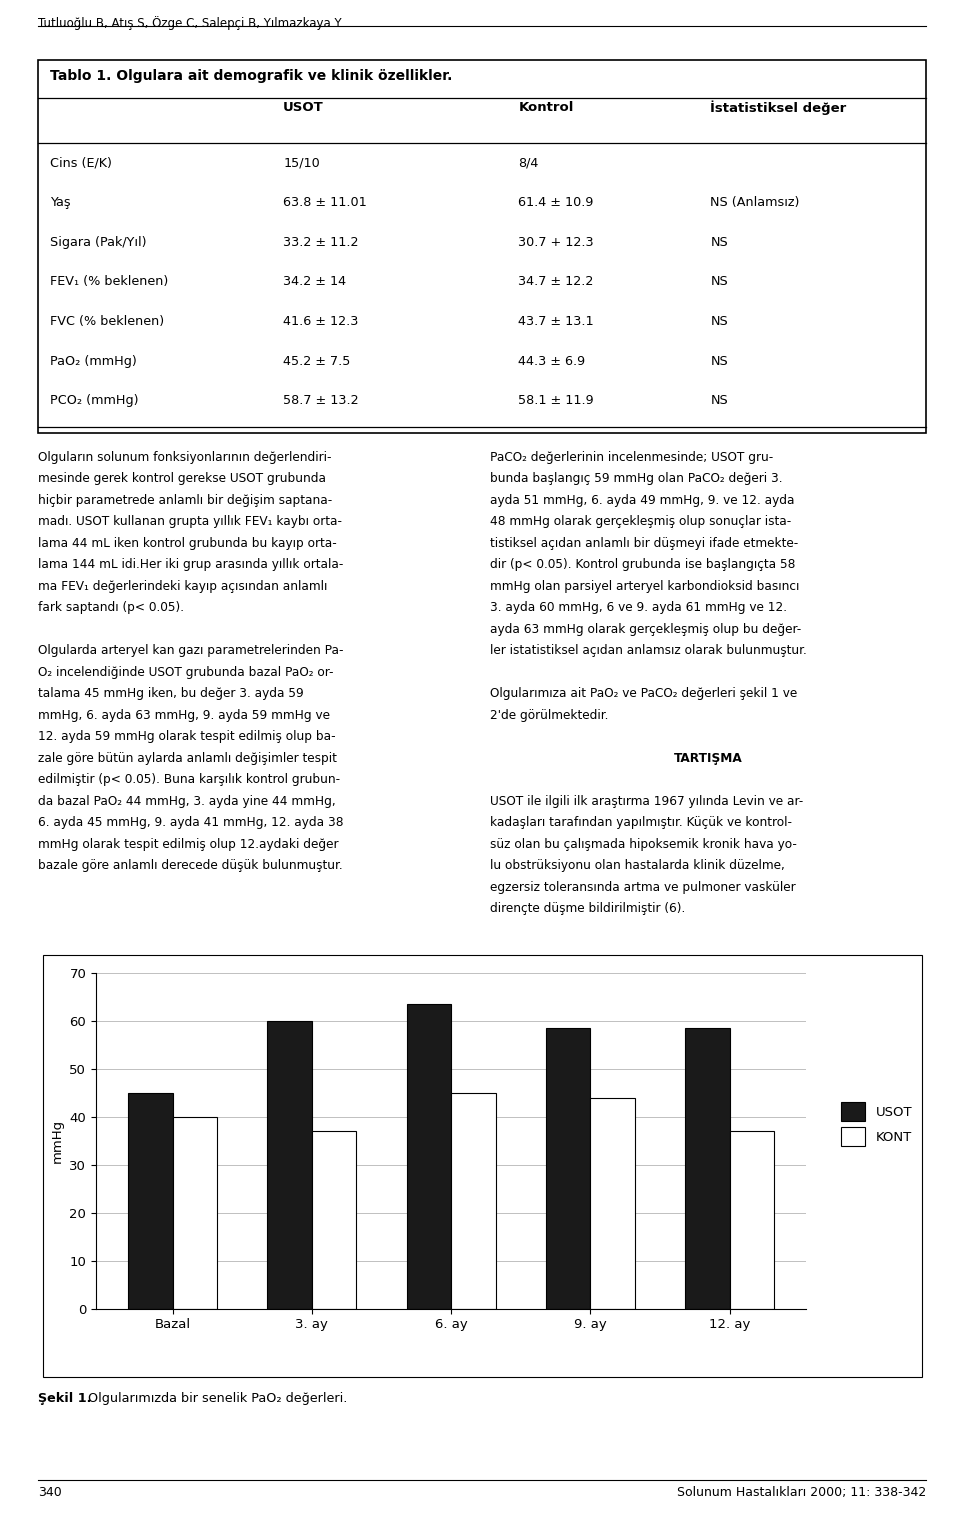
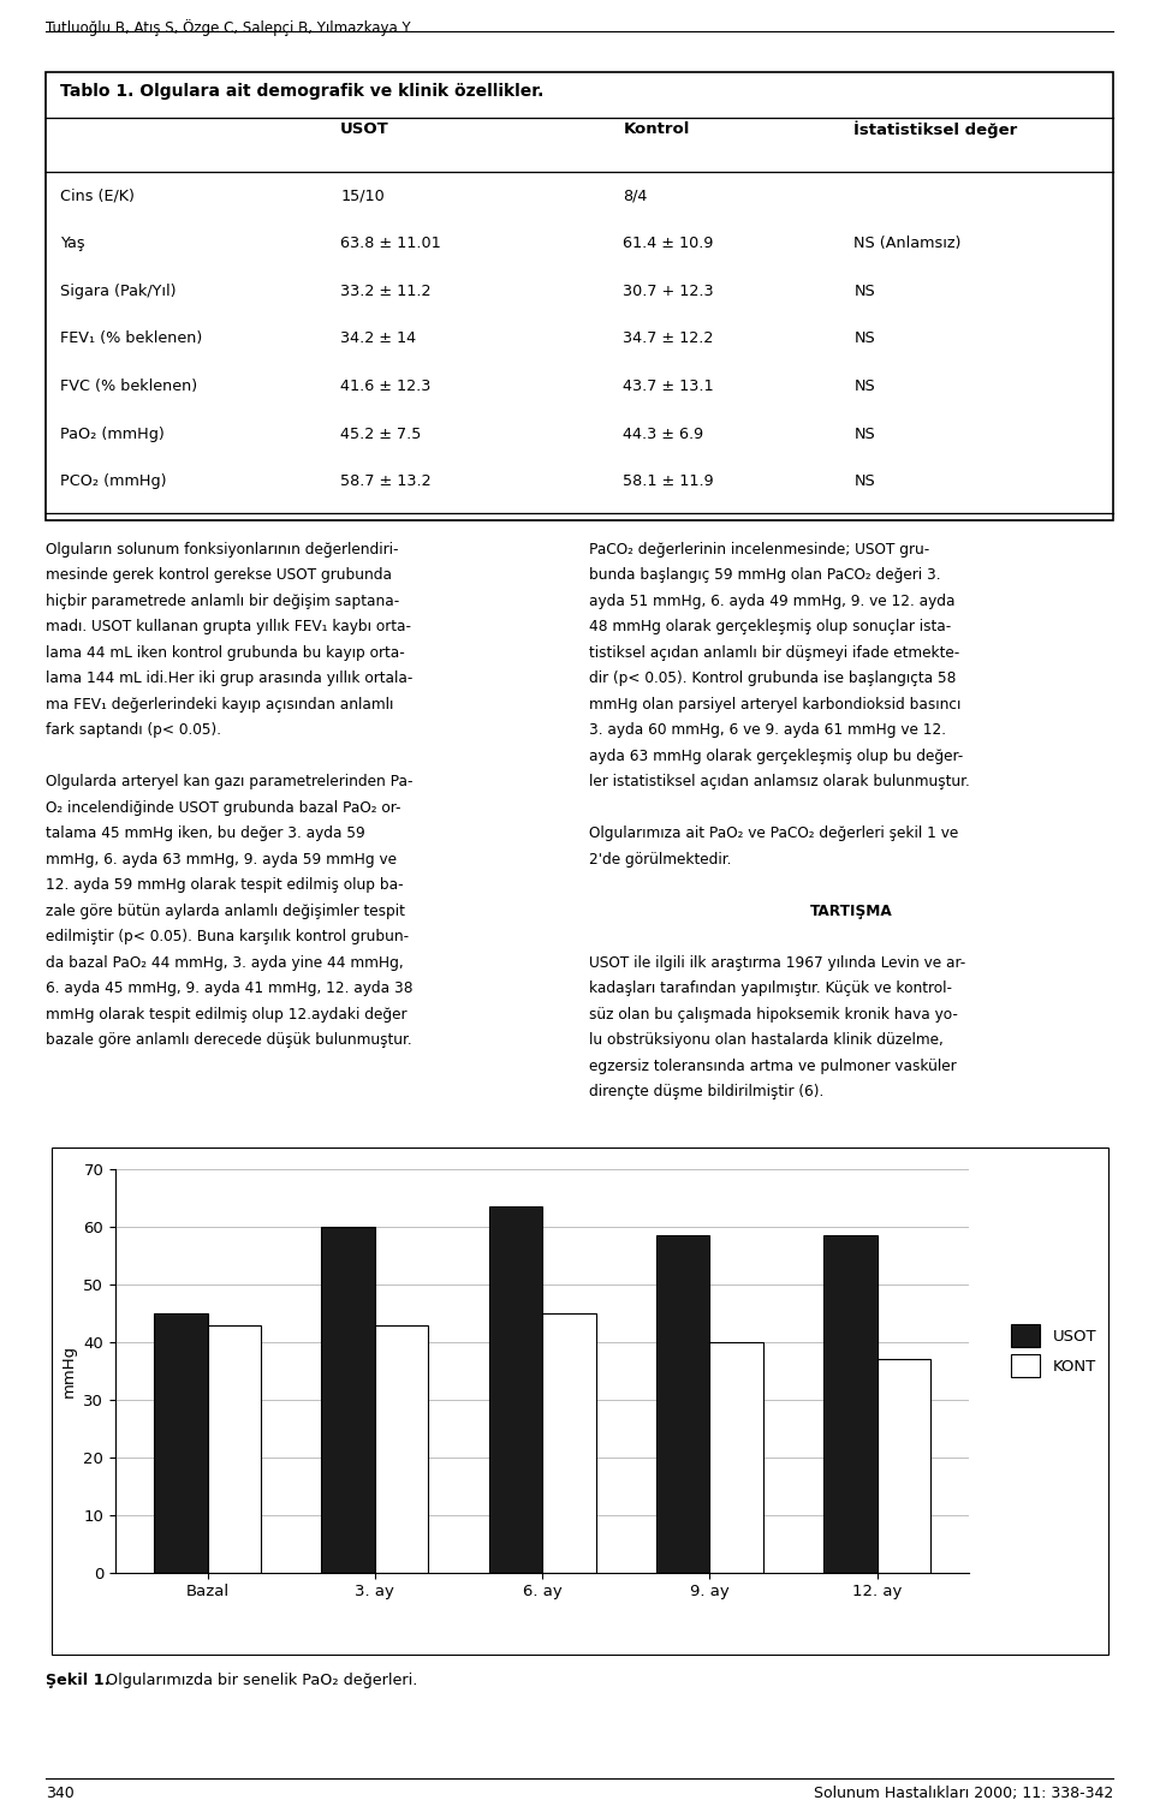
KONT/Bazal: 40 -> 43
KONT/3. ay: 37 -> 43
KONT/9. ay: 44 -> 40
